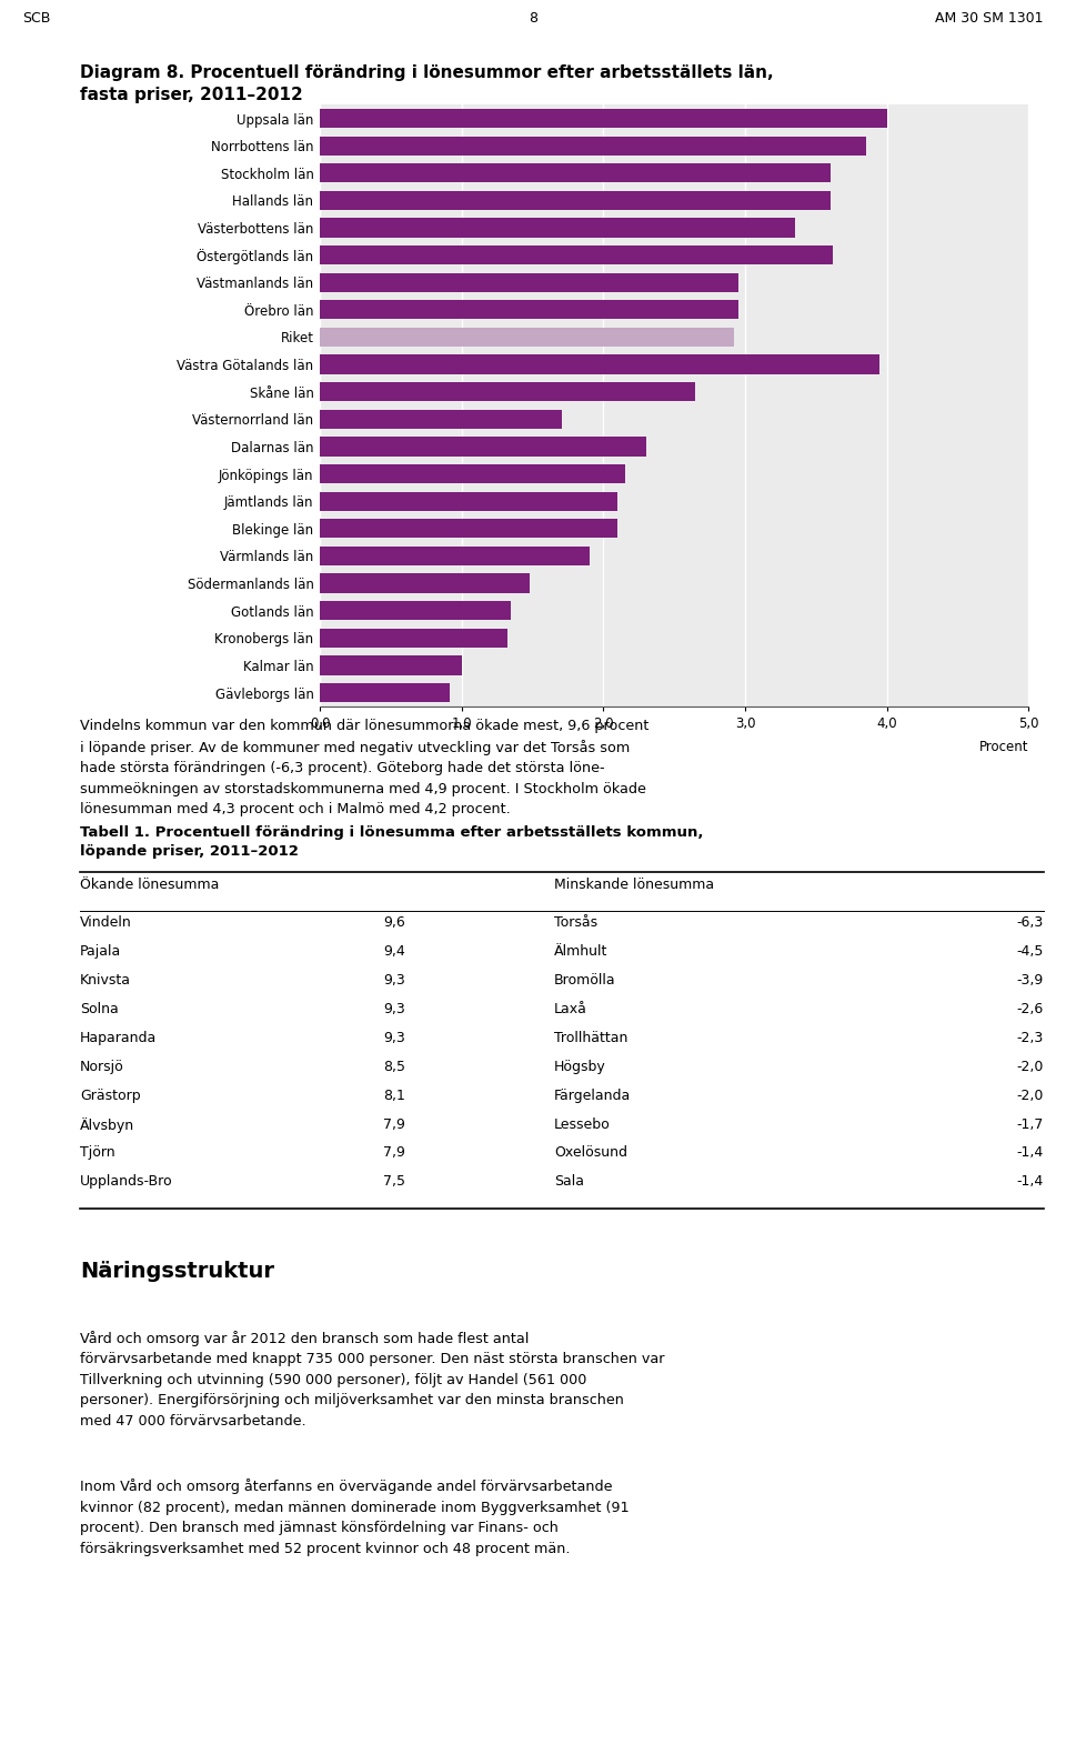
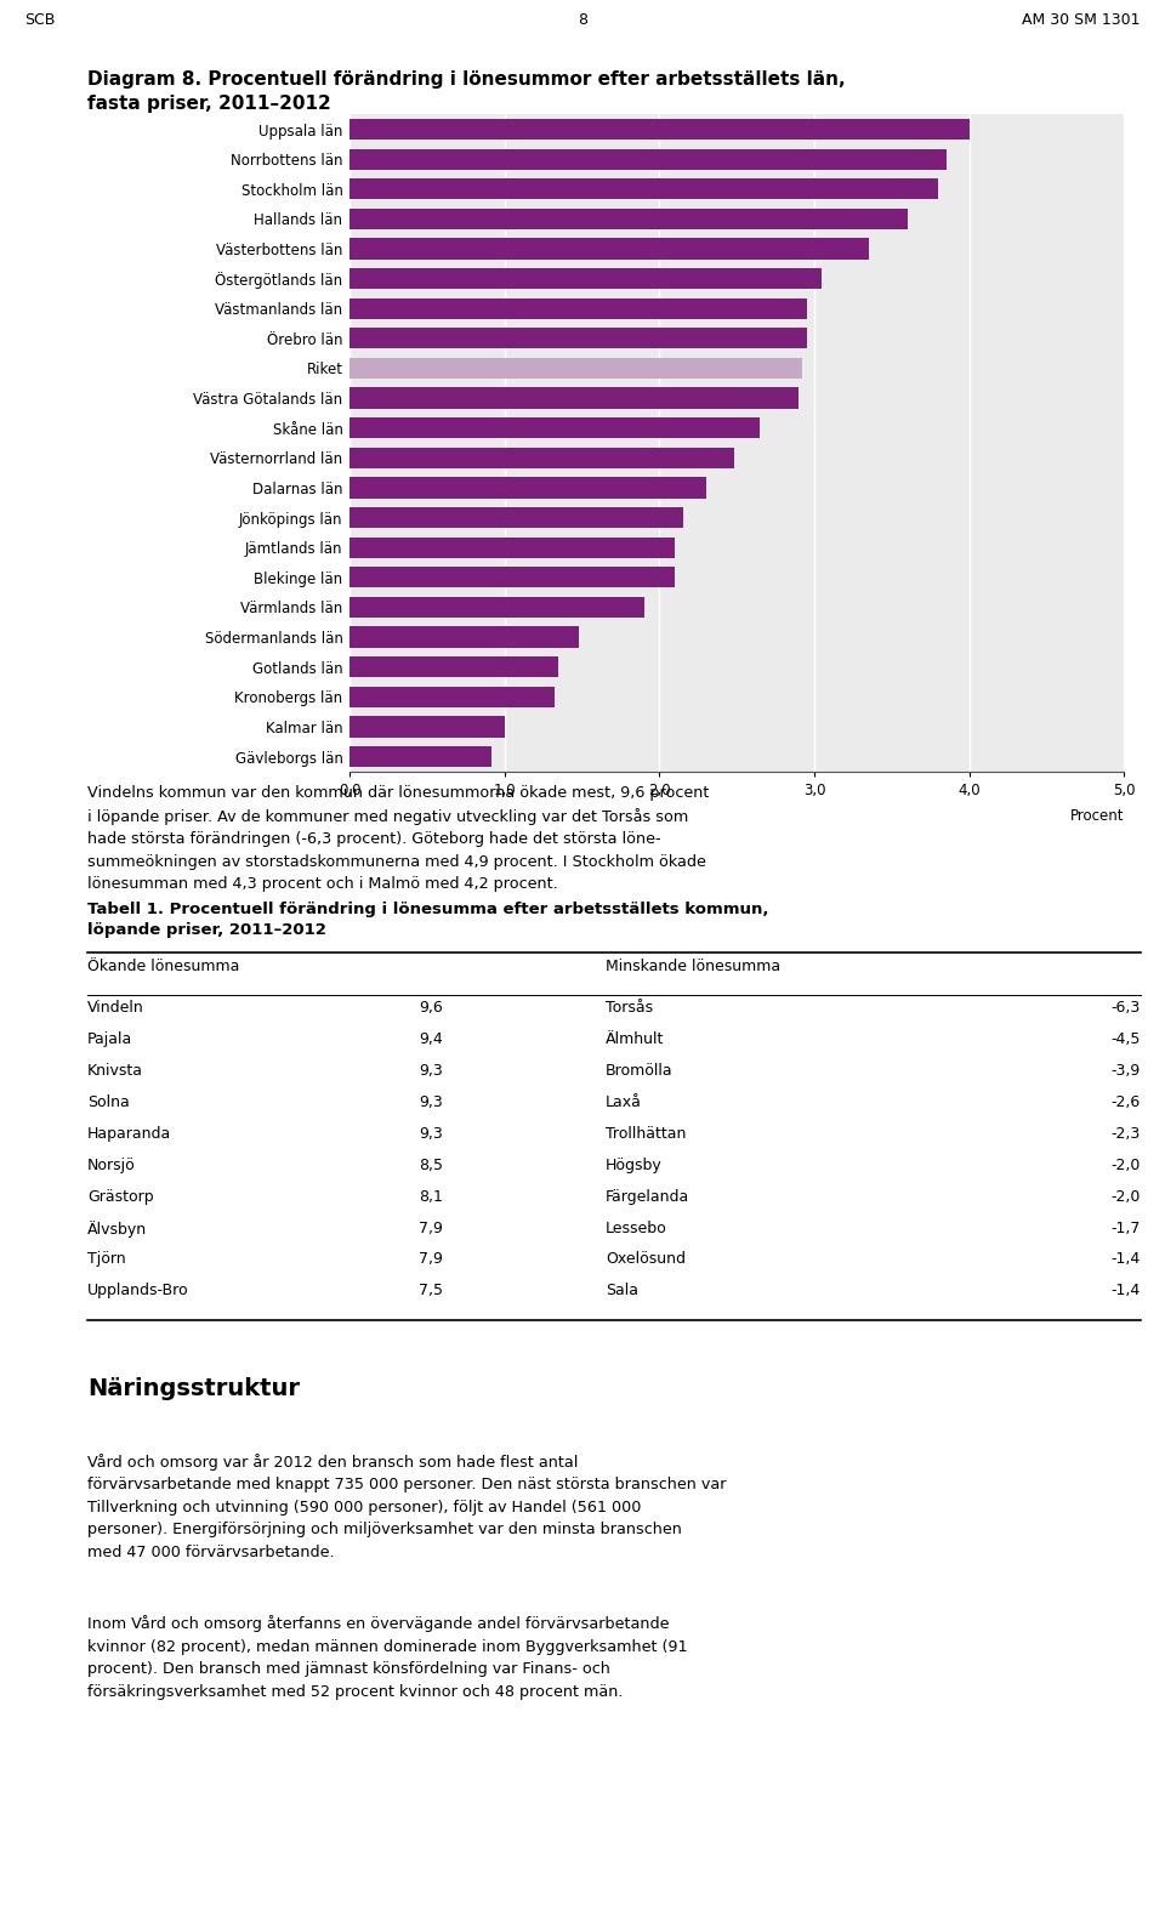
Stockholm län: 3,60 -> 3,80
Östergötlands län: 3,62 -> 3,05
Västra Götalands län: 3,95 -> 2,90
Västernorrland län: 1,71 -> 2,48
